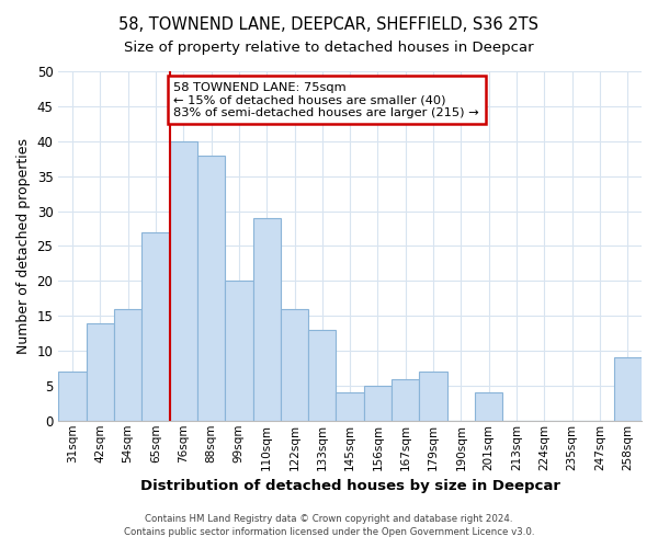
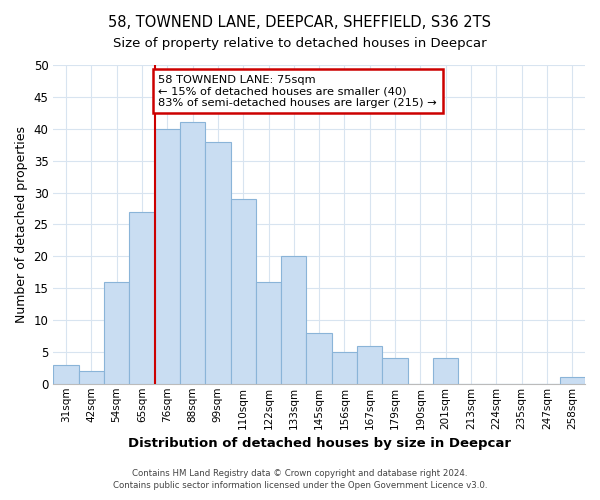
31sqm: 7 -> 3
42sqm: 14 -> 2
88sqm: 38 -> 41
99sqm: 20 -> 38
133sqm: 13 -> 20
145sqm: 4 -> 8
179sqm: 7 -> 4
258sqm: 9 -> 1
